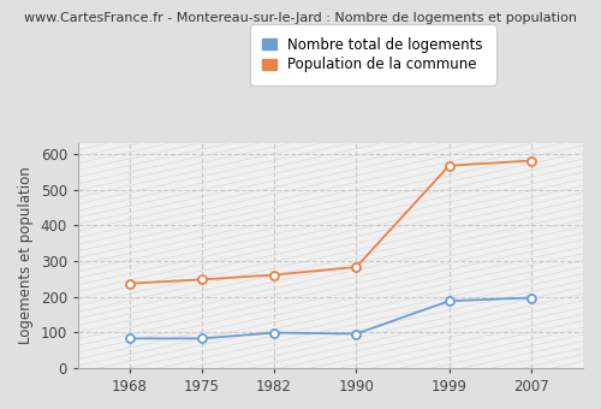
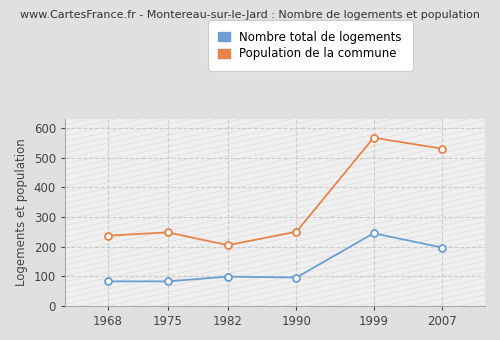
Population de la commune/1982: 261 -> 205
Population de la commune/1990: 283 -> 250
Nombre total de logements/1999: 188 -> 245
Population de la commune/2007: 581 -> 530
